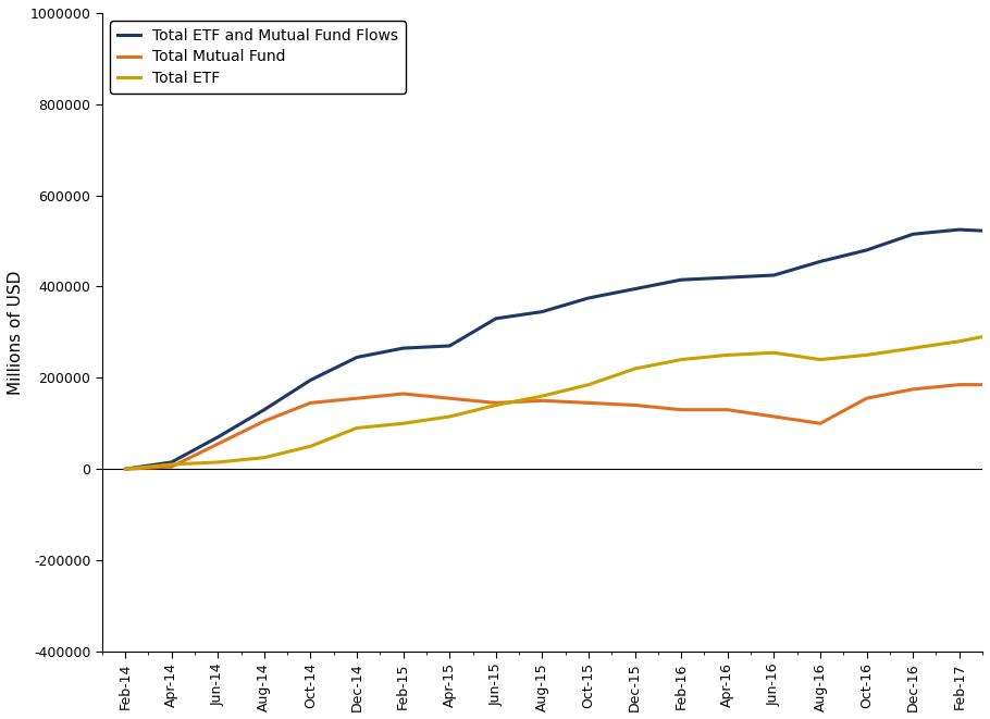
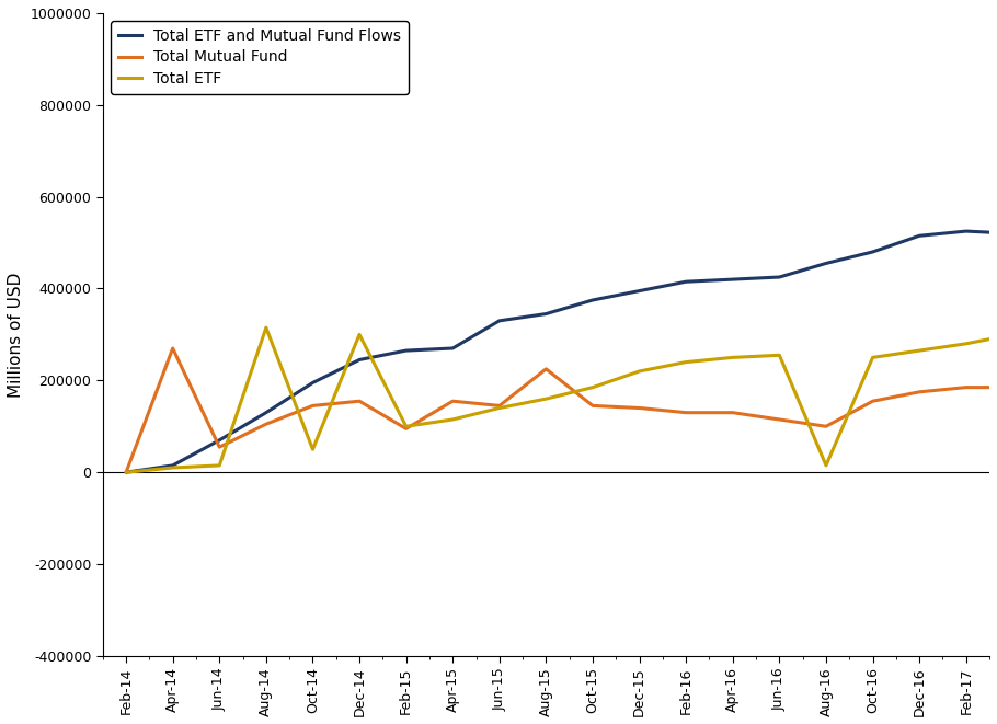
Total Mutual Fund/Apr-14: 5000 -> 270000
Total ETF/Aug-14: 25000 -> 315000
Total ETF/Dec-14: 90000 -> 300000
Total Mutual Fund/Feb-15: 165000 -> 95000
Total Mutual Fund/Aug-15: 150000 -> 225000
Total ETF/Aug-16: 240000 -> 15000
